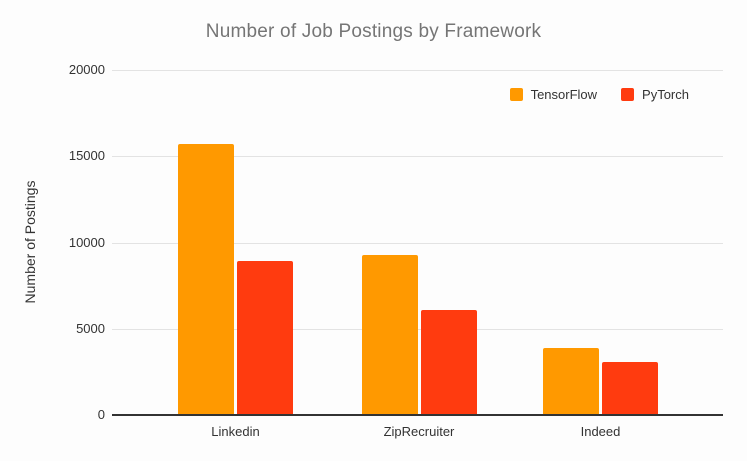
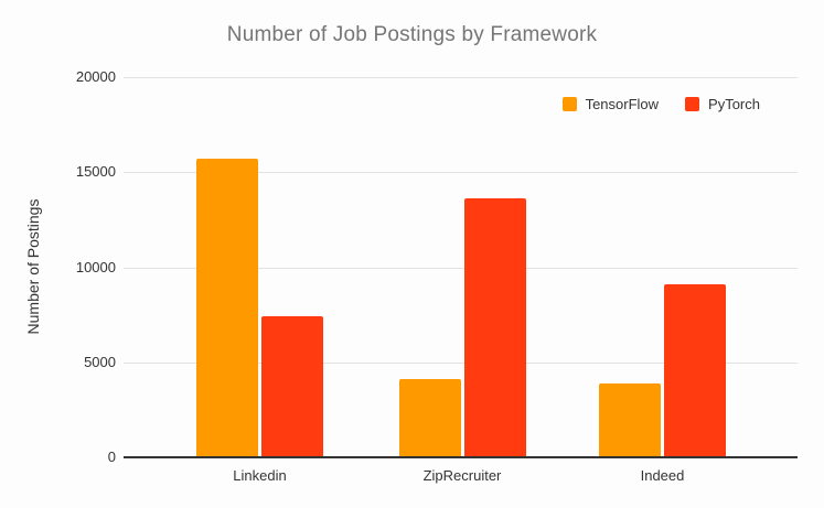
PyTorch/Linkedin: 8900 -> 7400
TensorFlow/ZipRecruiter: 9300 -> 4100
PyTorch/ZipRecruiter: 6100 -> 13600
PyTorch/Indeed: 3100 -> 9100
